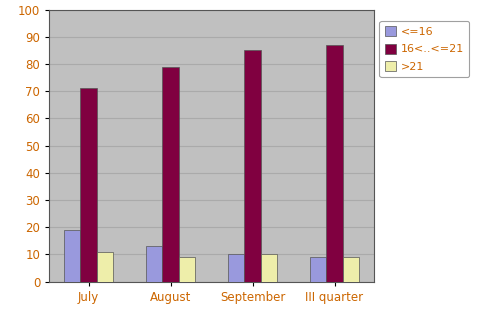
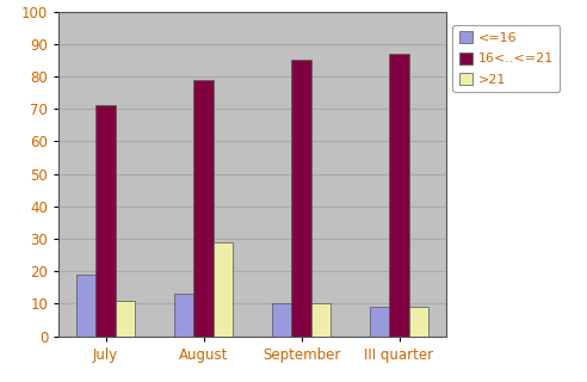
>21/August: 9 -> 29
